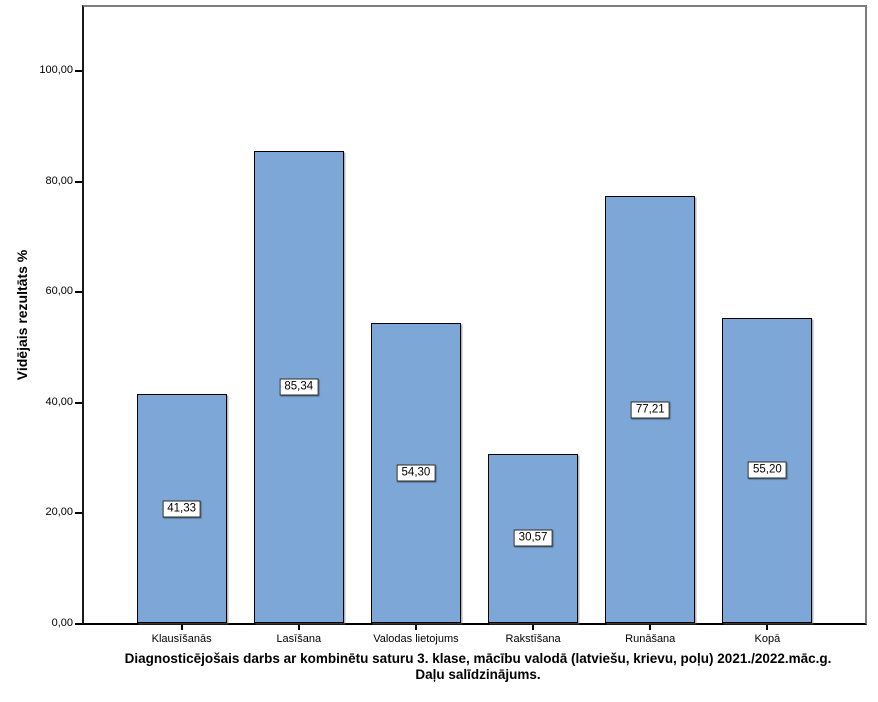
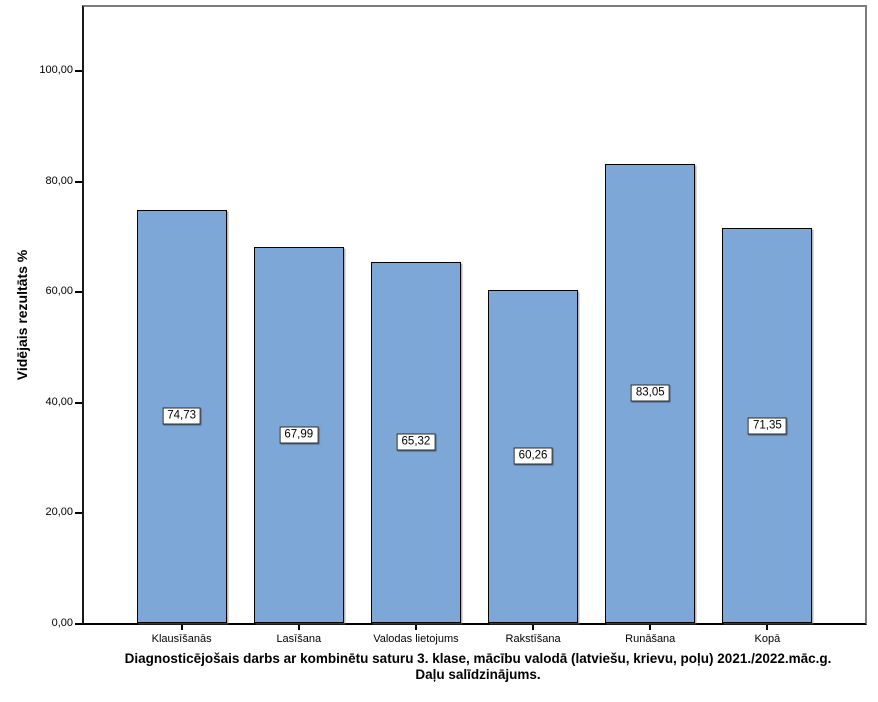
Klausīšanās: 41,33 -> 74,73
Lasīšana: 85,34 -> 67,99
Valodas lietojums: 54,30 -> 65,32
Rakstīšana: 30,57 -> 60,26
Runāšana: 77,21 -> 83,05
Kopā: 55,20 -> 71,35
